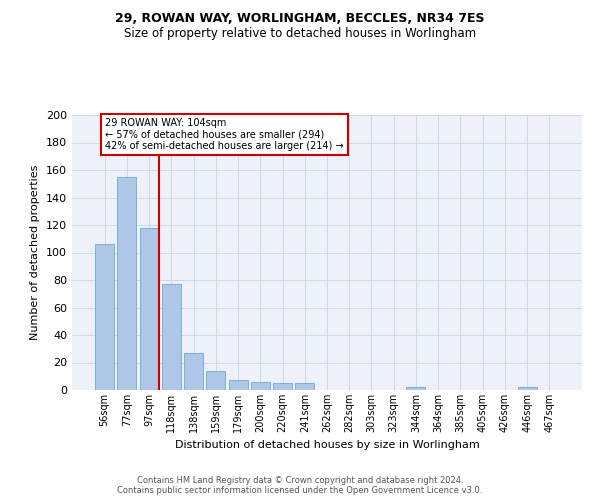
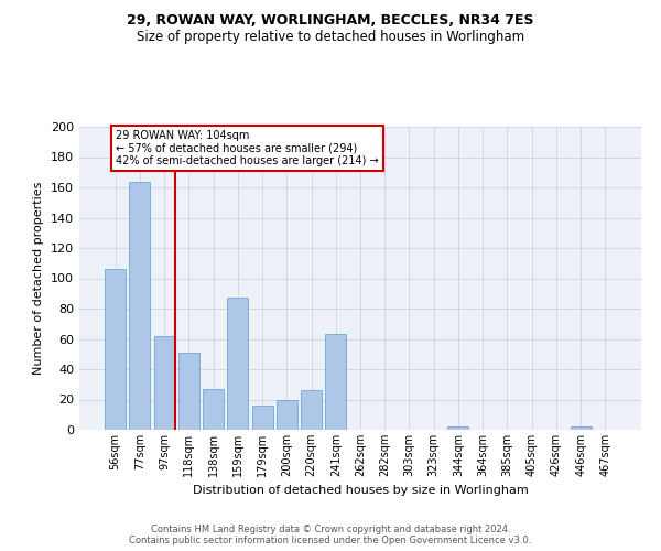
77sqm: 155 -> 164
97sqm: 118 -> 62
118sqm: 77 -> 51
159sqm: 14 -> 87
179sqm: 7 -> 16
200sqm: 6 -> 20
220sqm: 5 -> 26
241sqm: 5 -> 63
